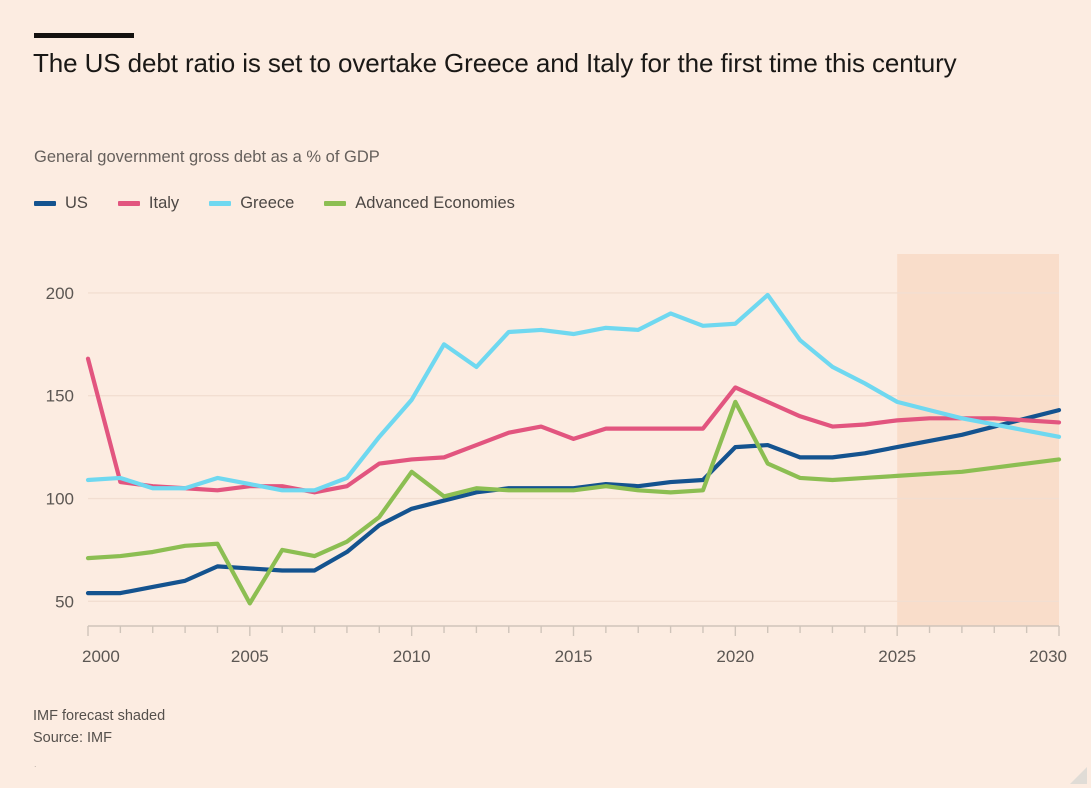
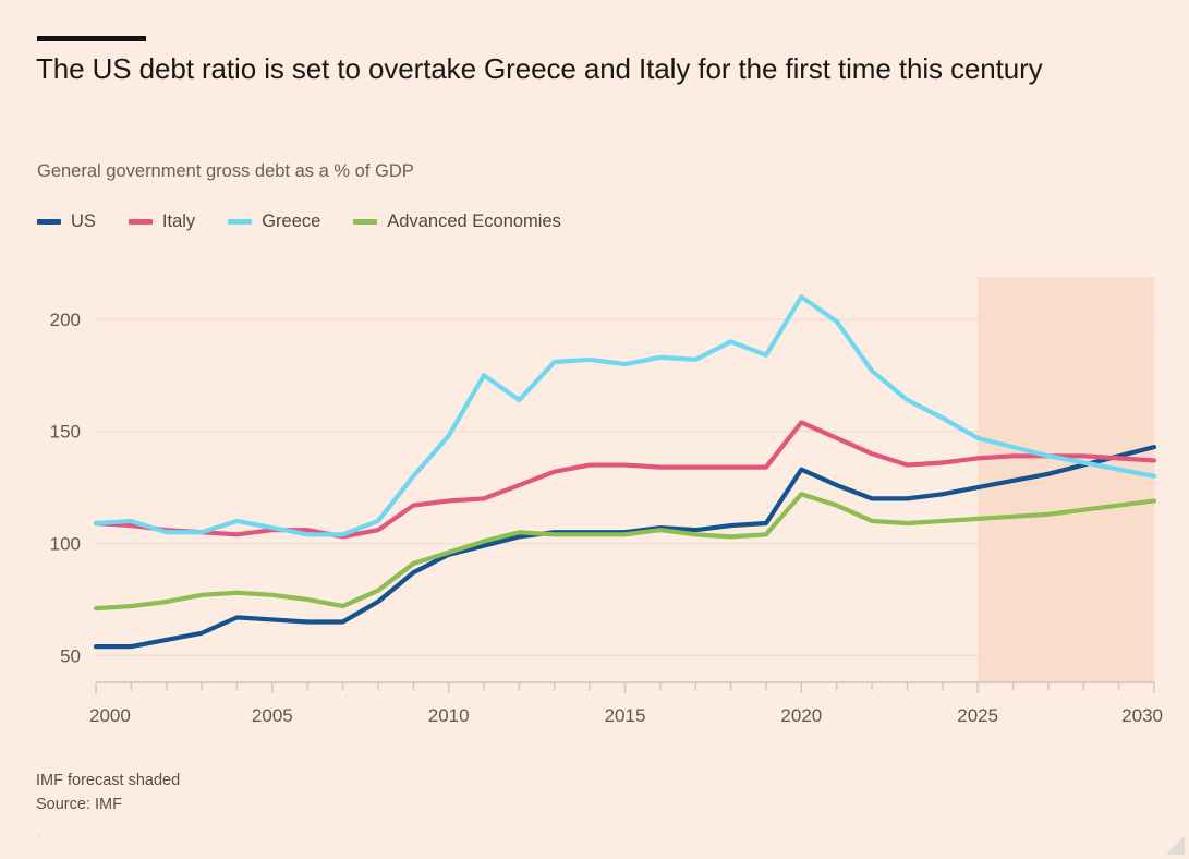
Italy/2000: 168 -> 109
Advanced Economies/2005: 49 -> 77
Advanced Economies/2010: 113 -> 96
Italy/2015: 129 -> 135
US/2020: 125 -> 133
Greece/2020: 185 -> 210
Advanced Economies/2020: 147 -> 122
